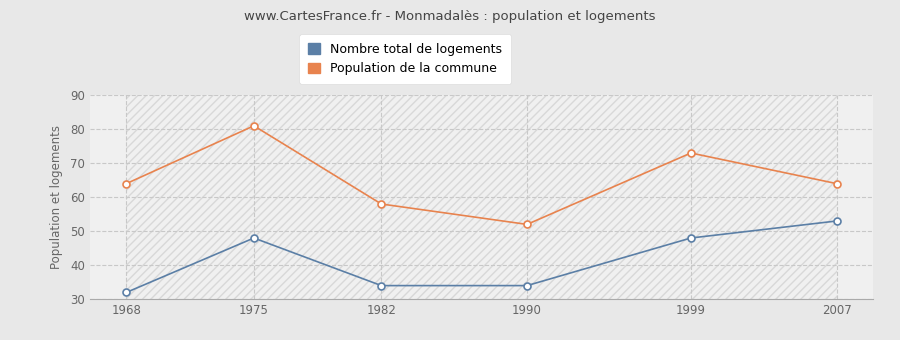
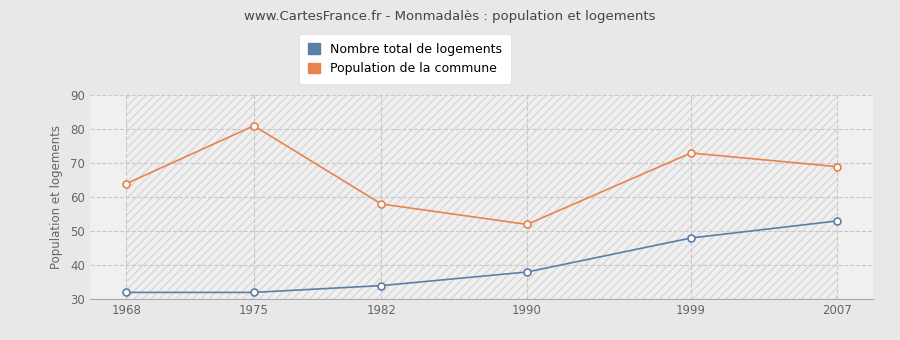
Nombre total de logements/1975: 48 -> 32
Nombre total de logements/1990: 34 -> 38
Population de la commune/2007: 64 -> 69
